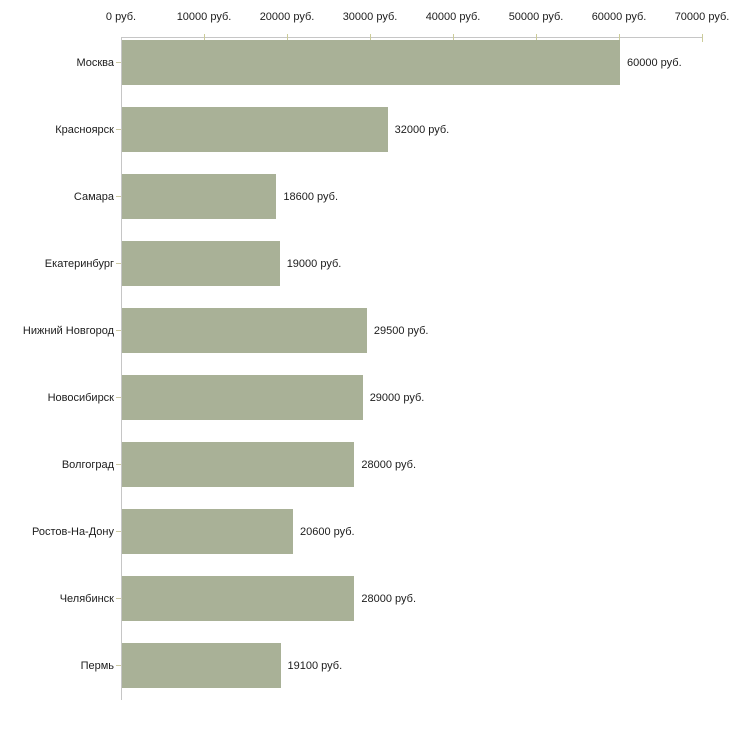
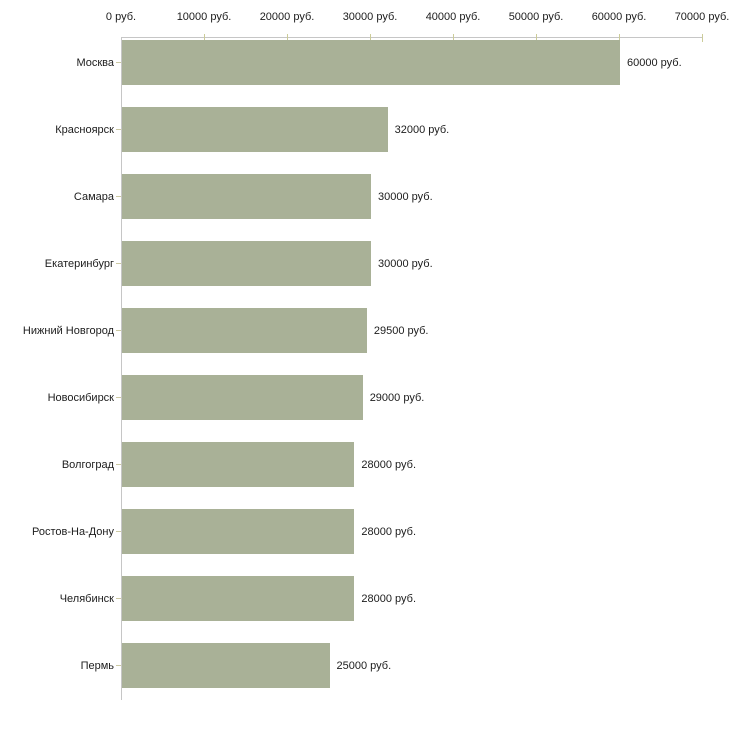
Самара: 18600 -> 30000
Екатеринбург: 19000 -> 30000
Ростов-На-Дону: 20600 -> 28000
Пермь: 19100 -> 25000
